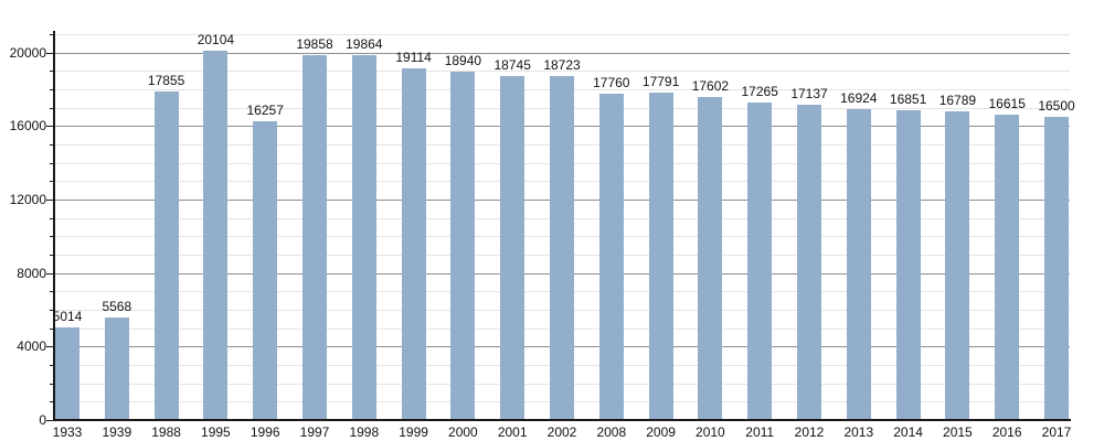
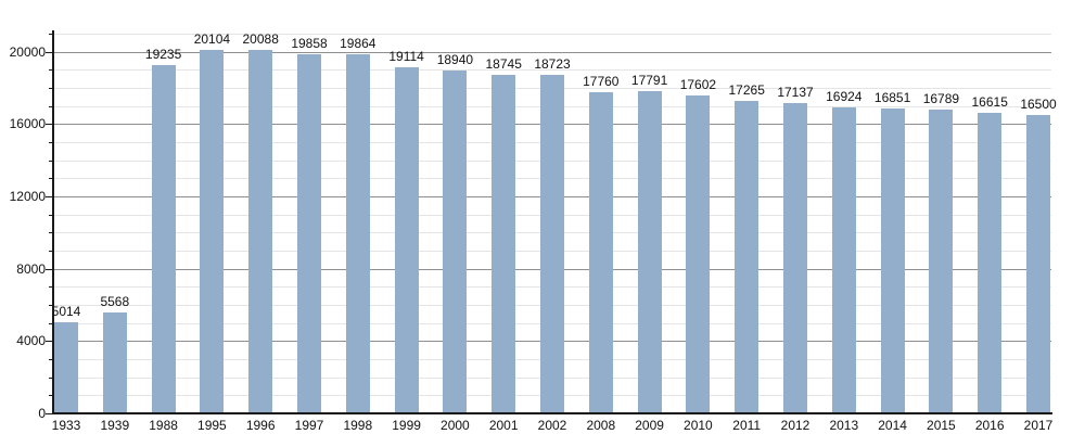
1988: 17855 -> 19235
1996: 16257 -> 20088
